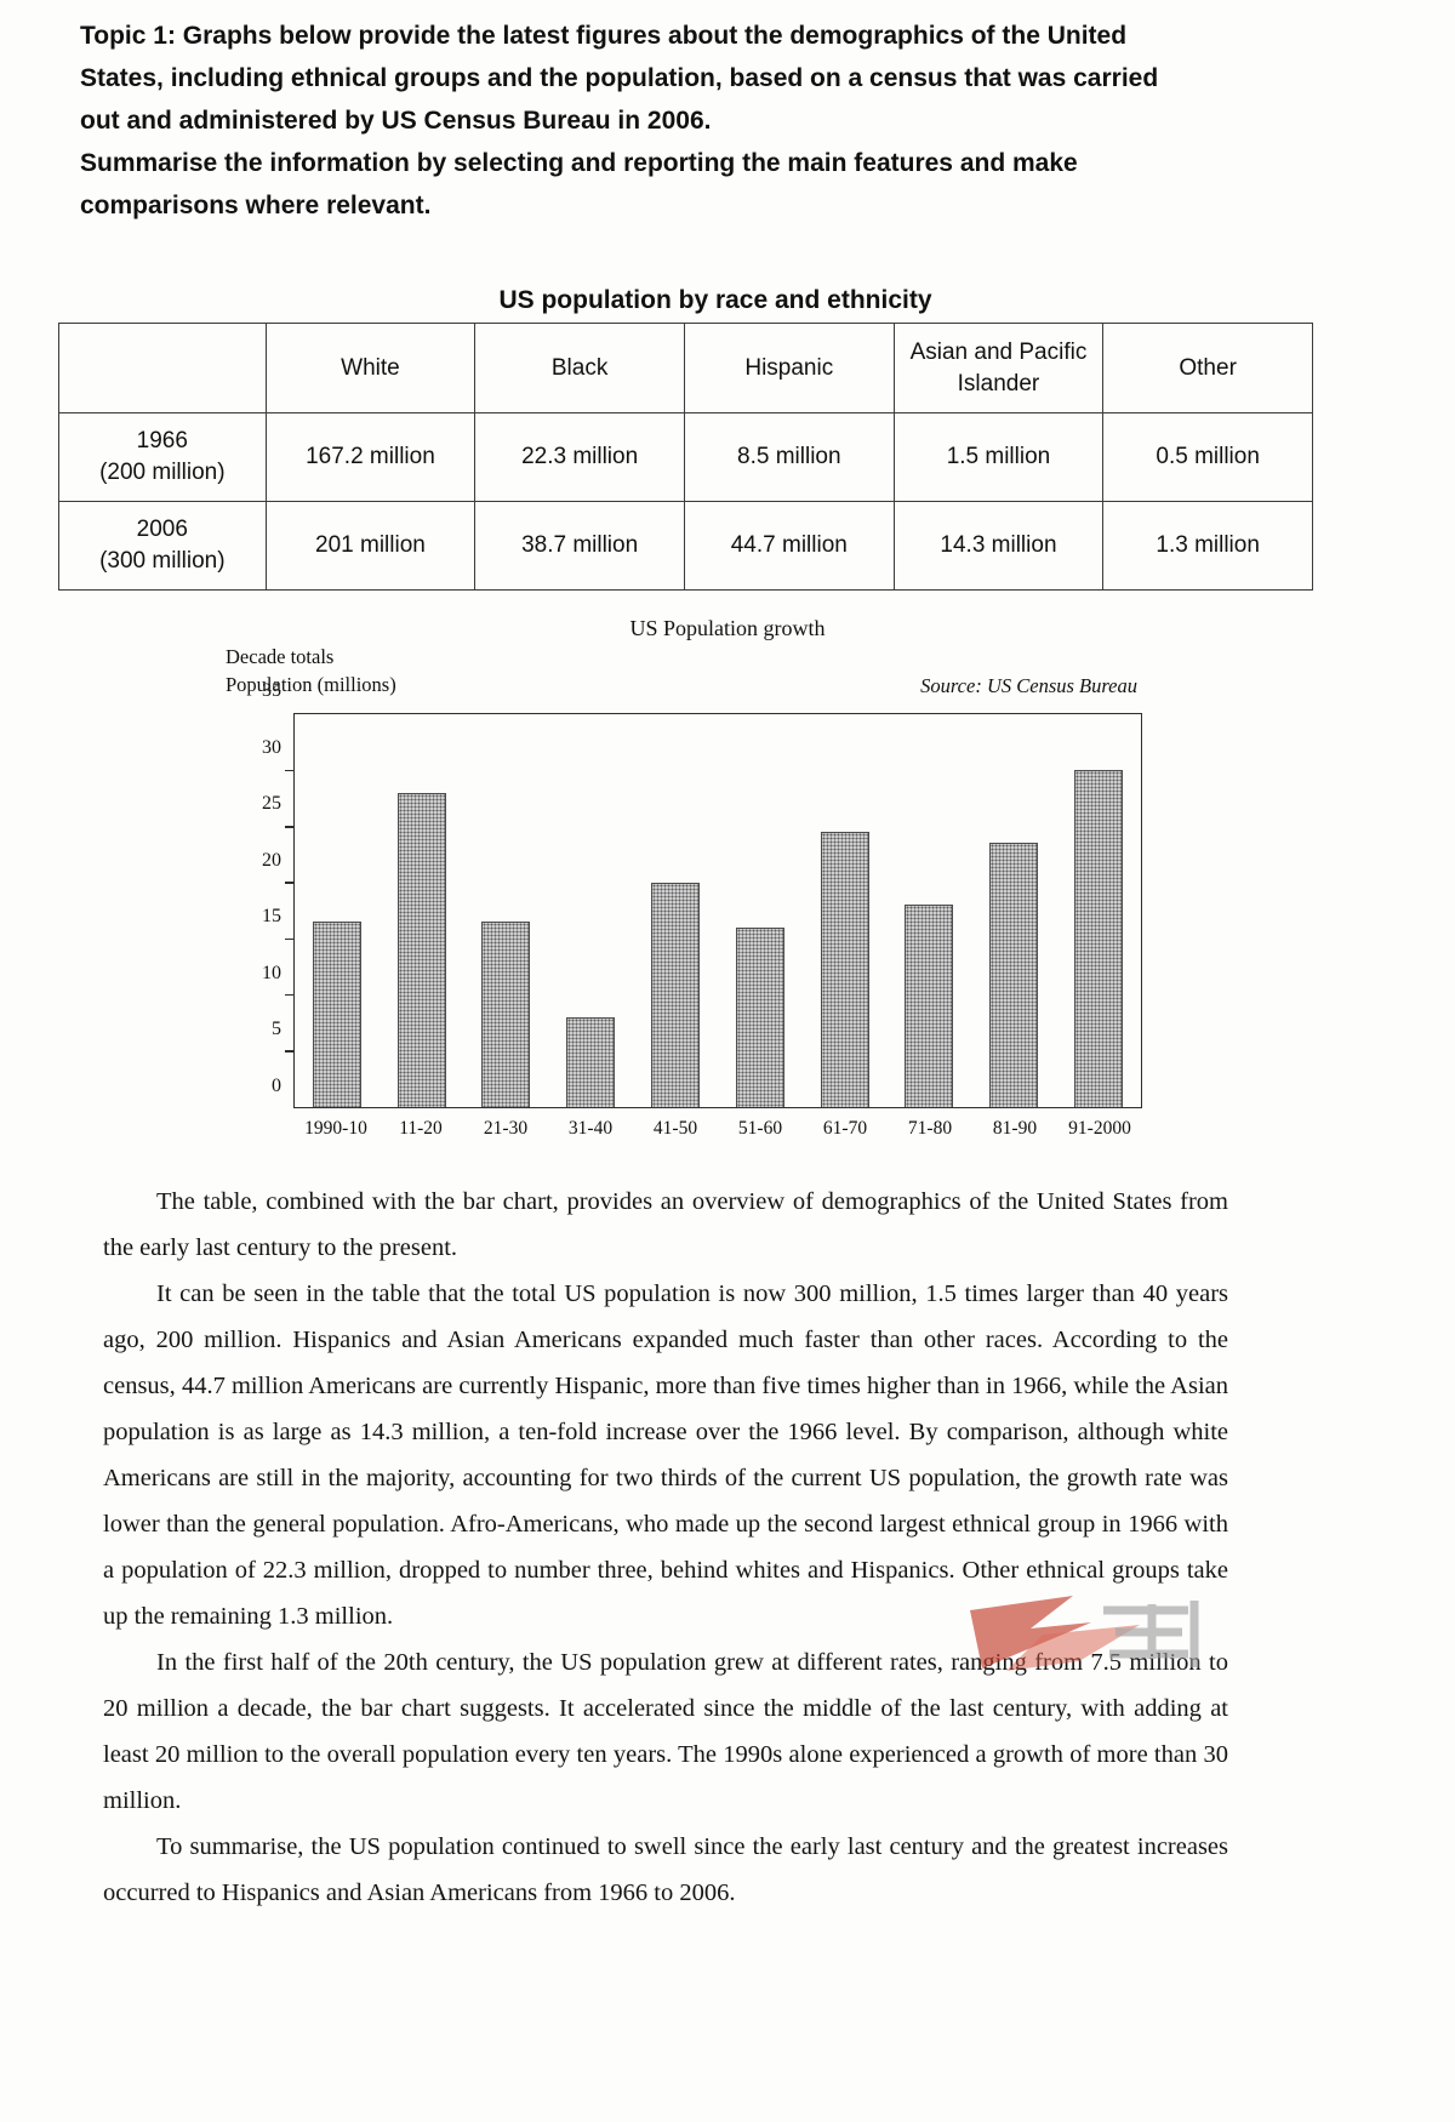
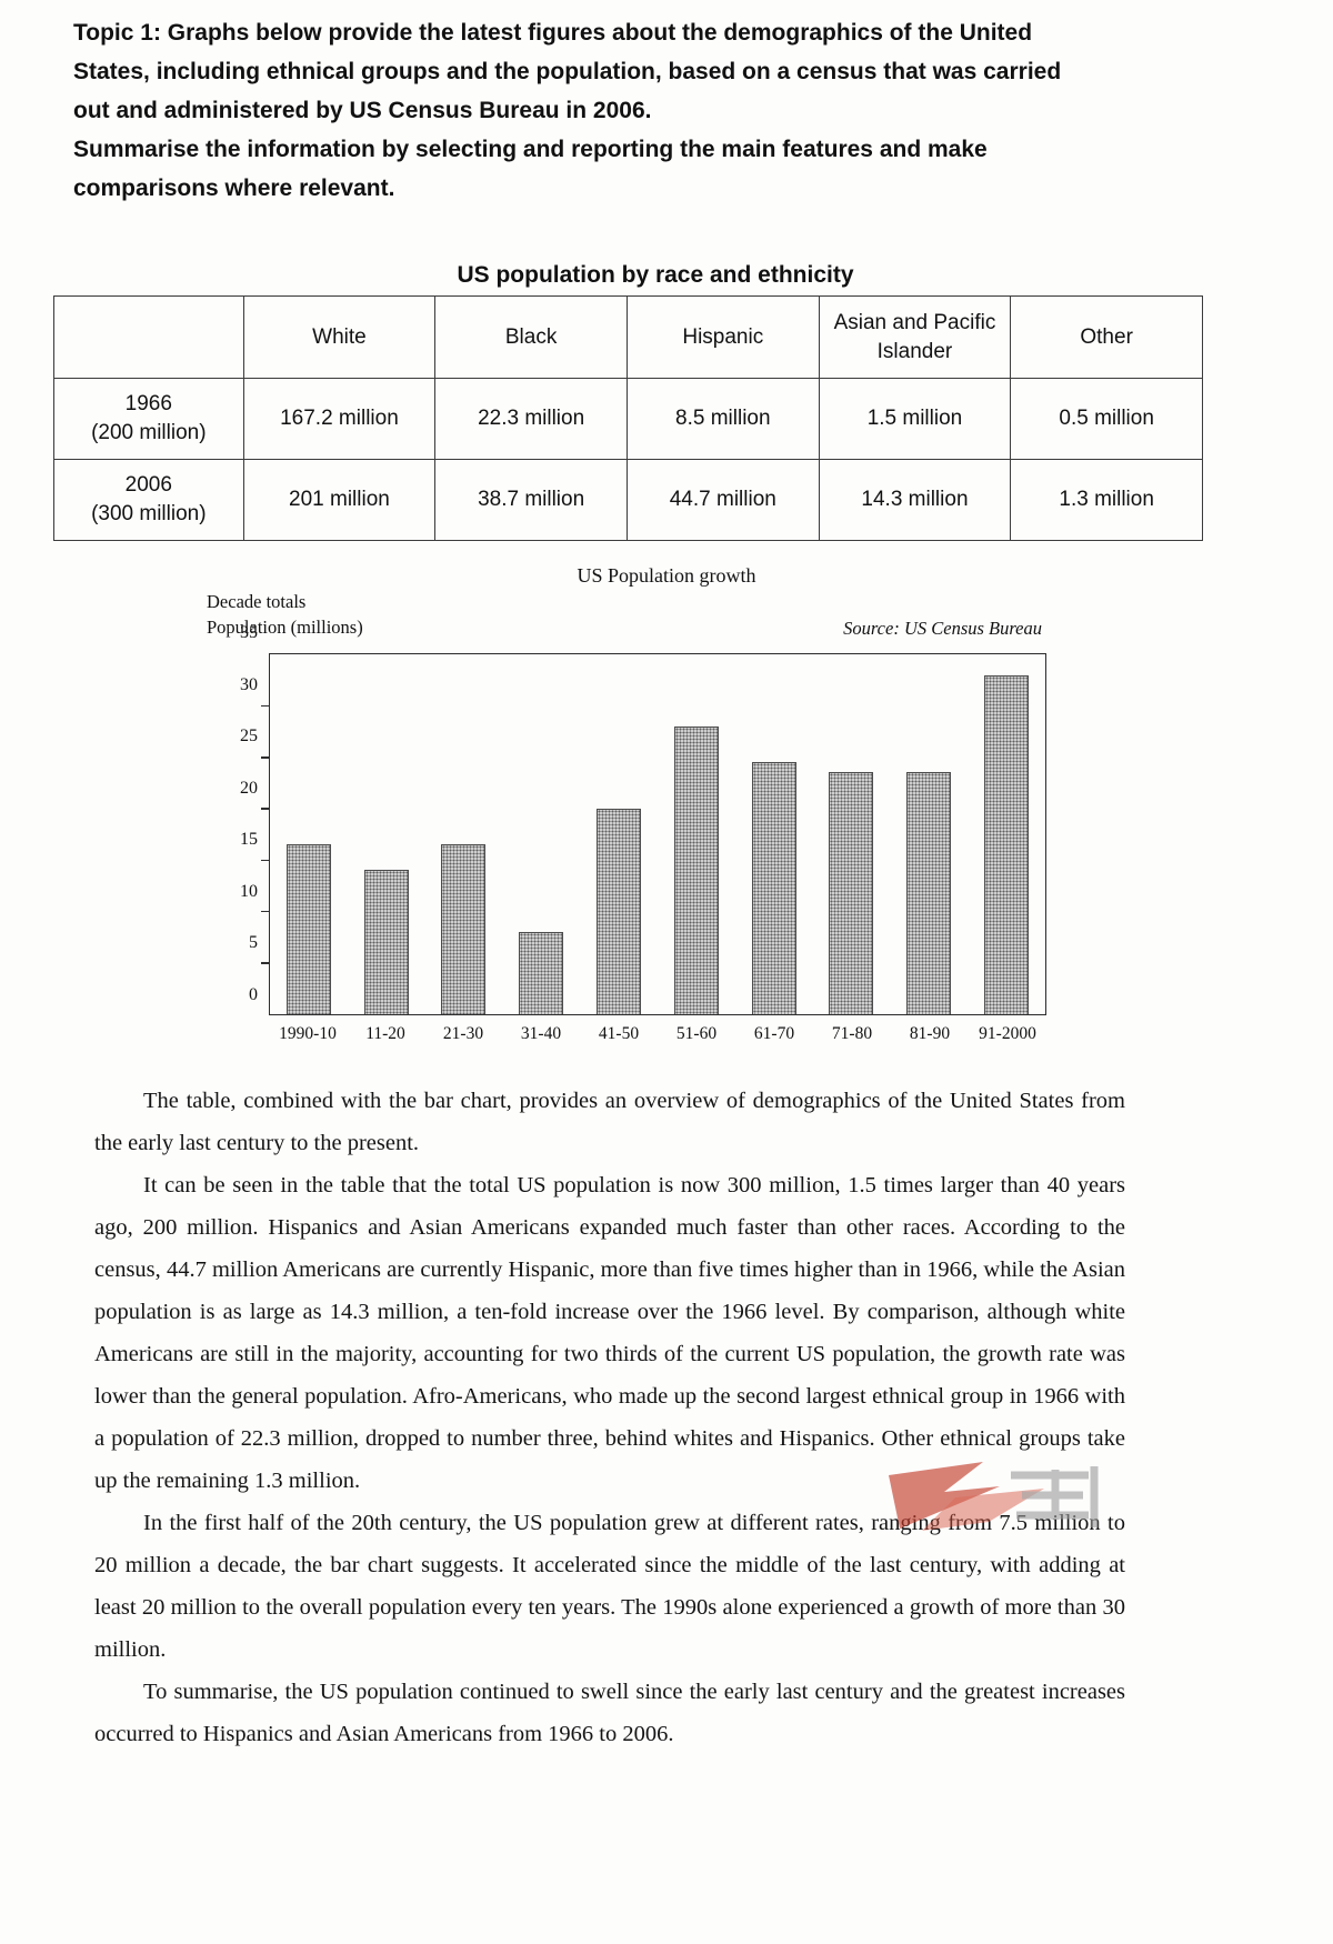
11-20: 28 -> 14
51-60: 16 -> 28
71-80: 18 -> 24
91-2000: 30 -> 33
